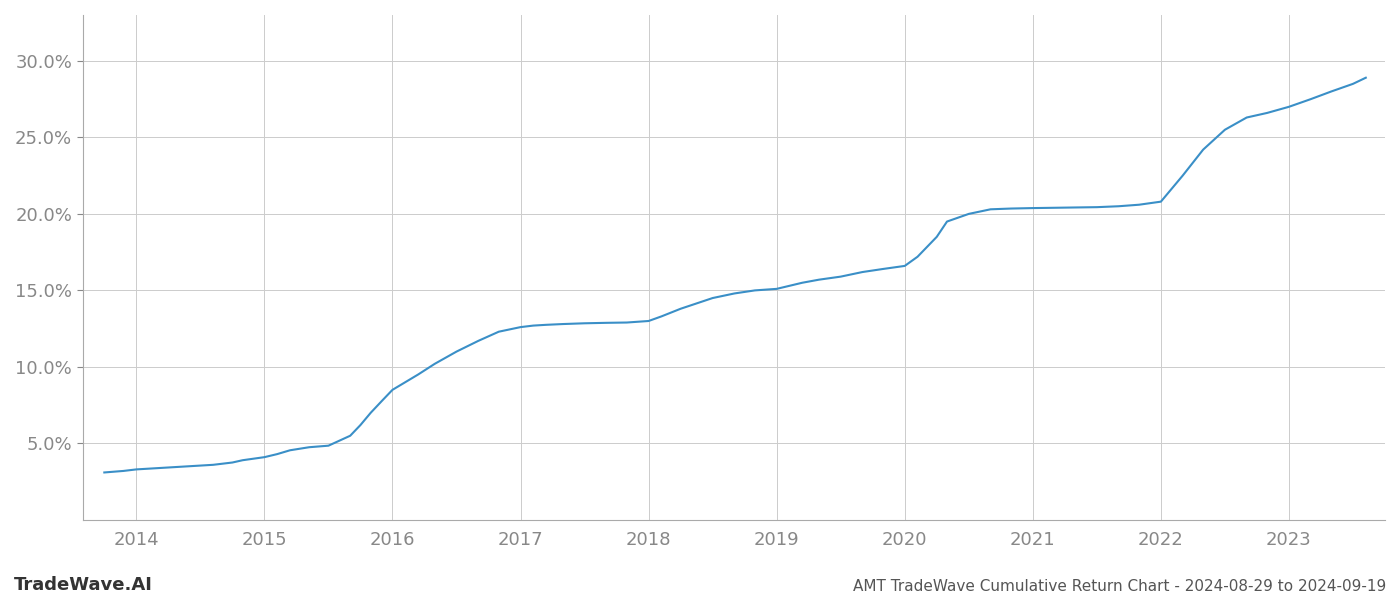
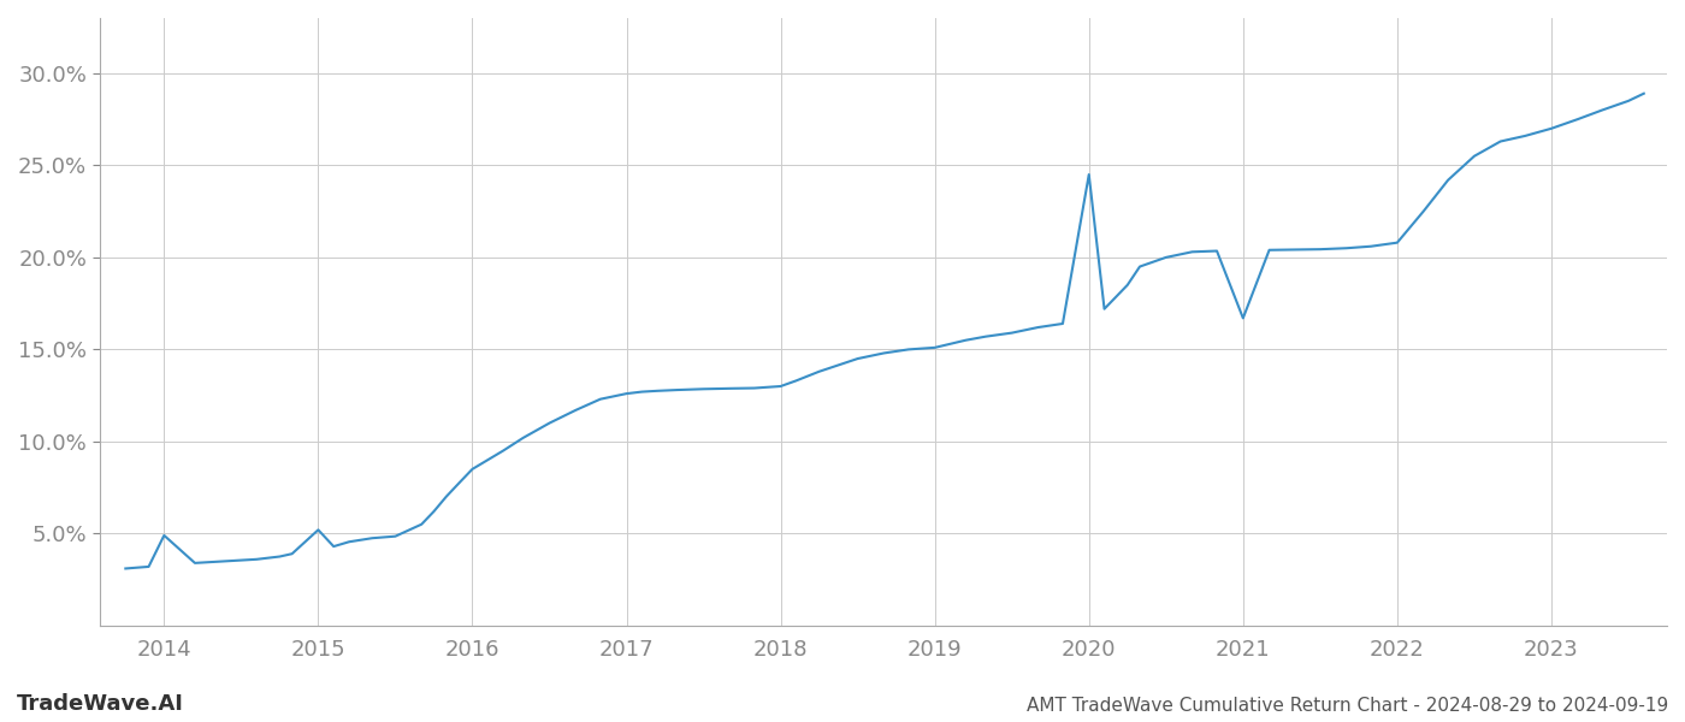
2014: 3.3% -> 4.9%
2015: 4.1% -> 5.2%
2020: 16.6% -> 24.5%
2021: 20.4% -> 16.7%
